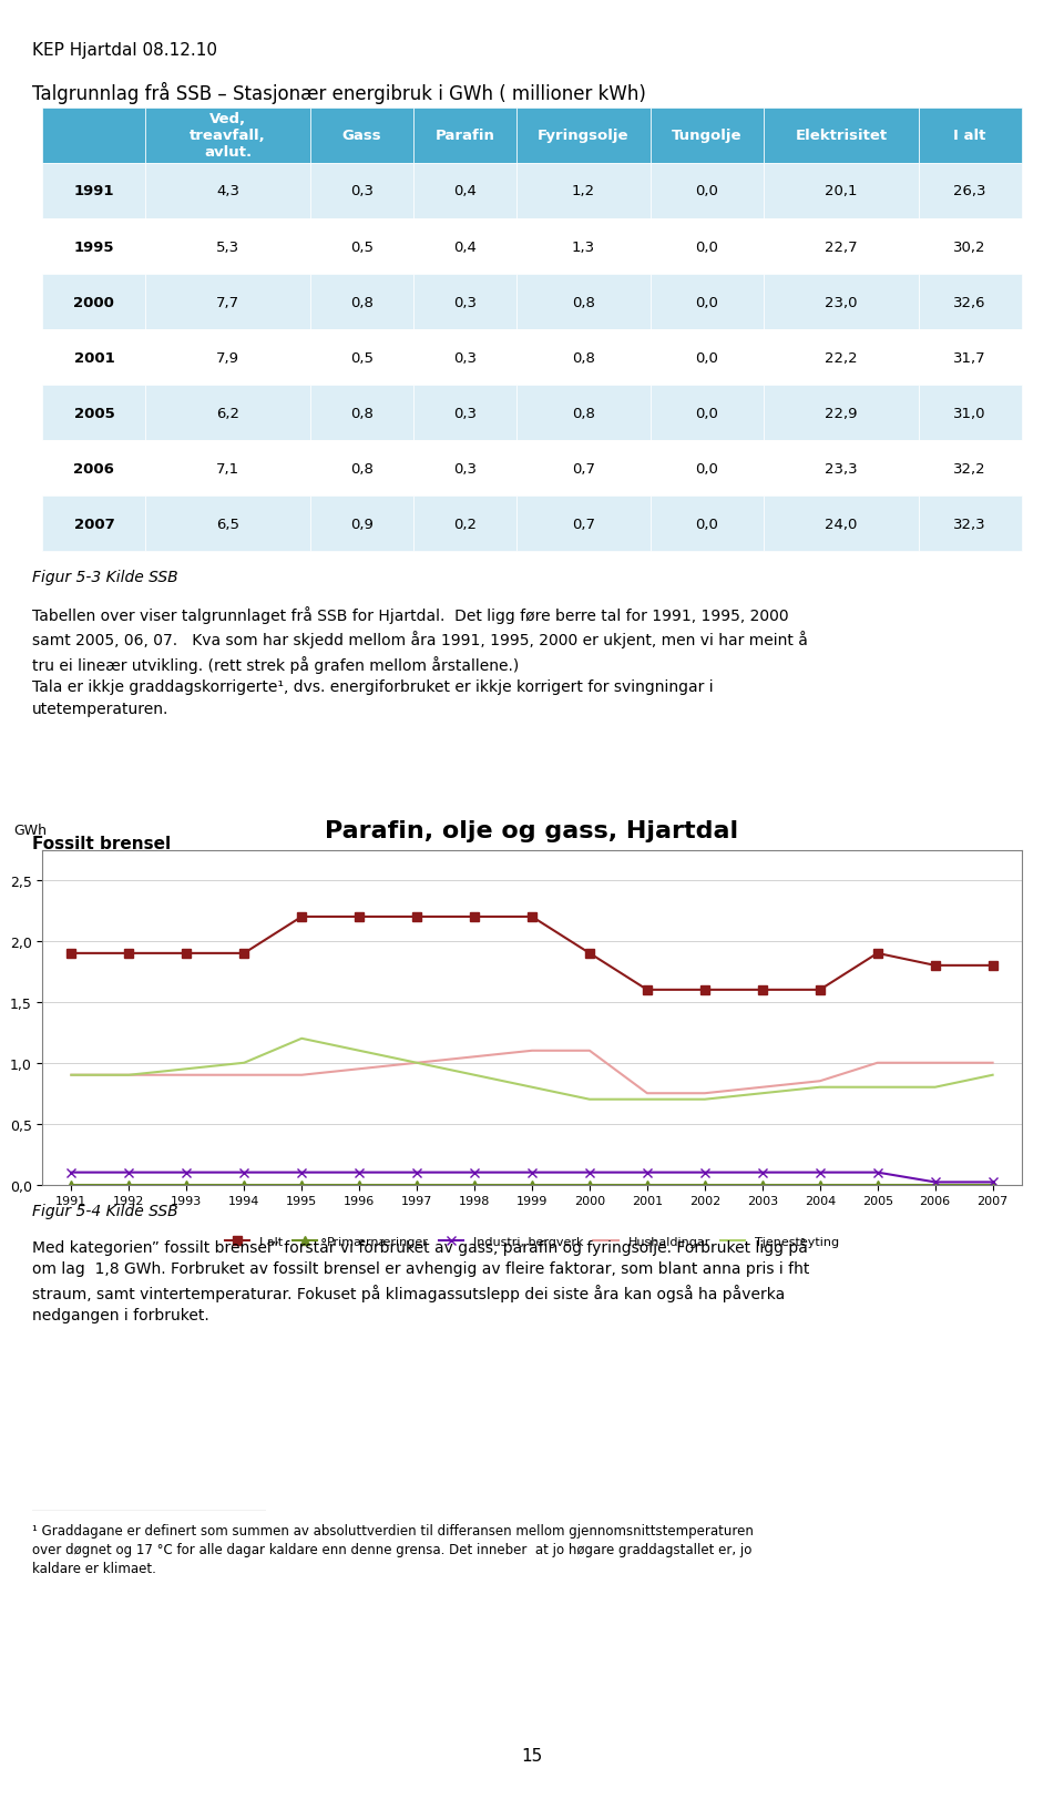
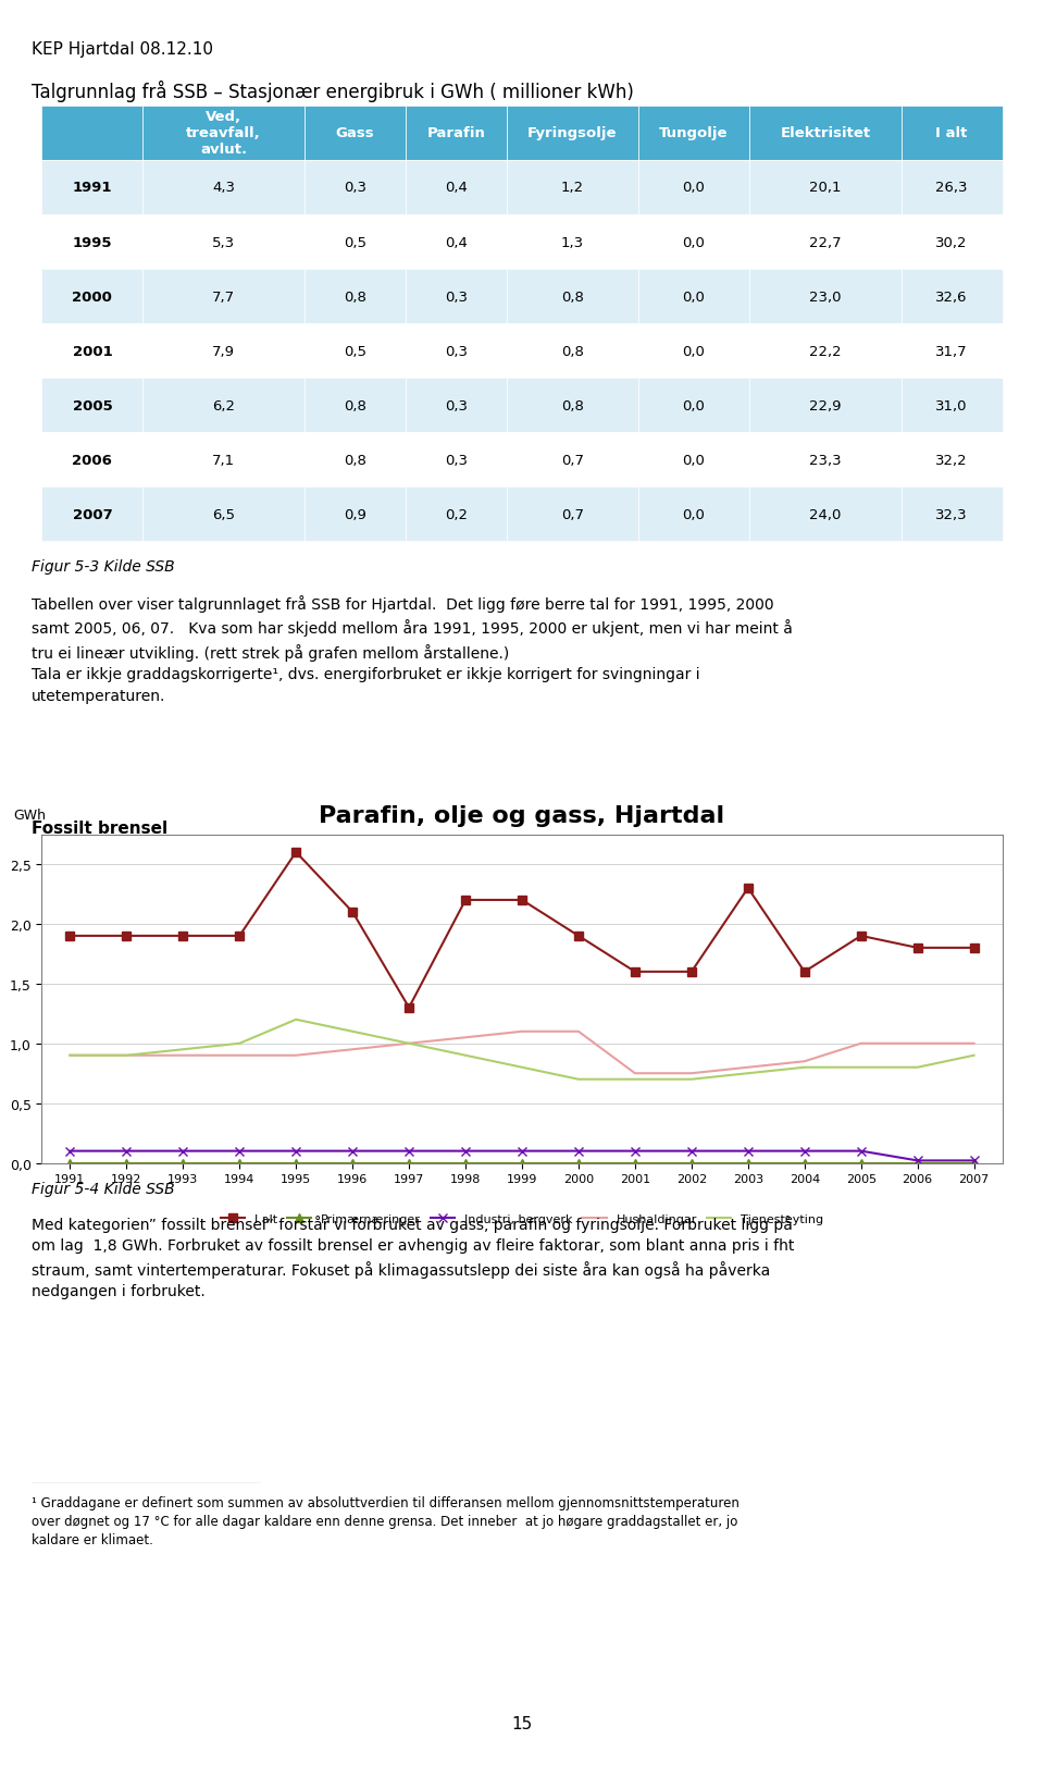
I alt/1995: 2,2 -> 2,6
I alt/1996: 2,2 -> 2,1
I alt/1997: 2,2 -> 1,3
I alt/2003: 1,6 -> 2,3
